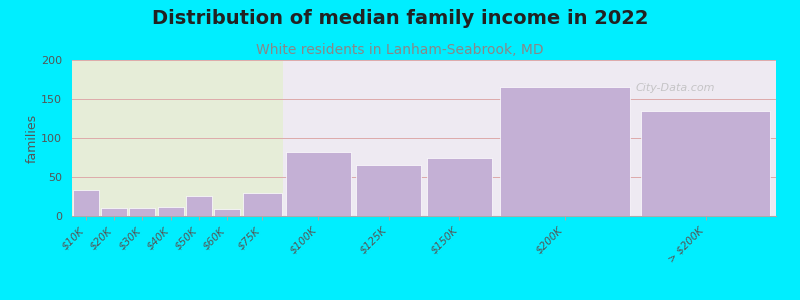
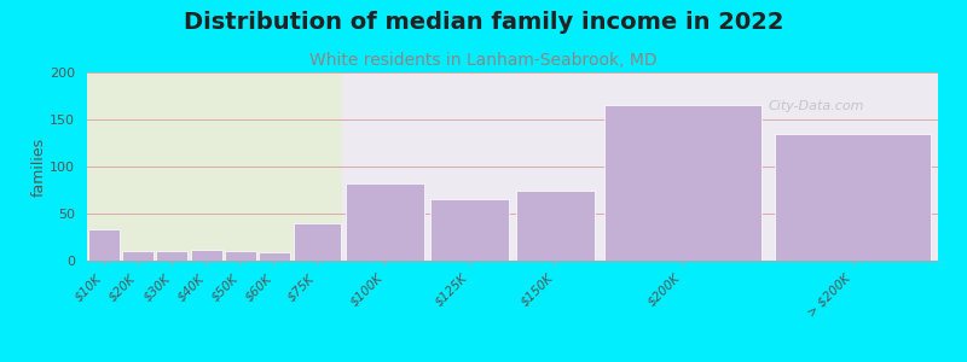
$50K: 26 -> 10
$75K: 30 -> 40
